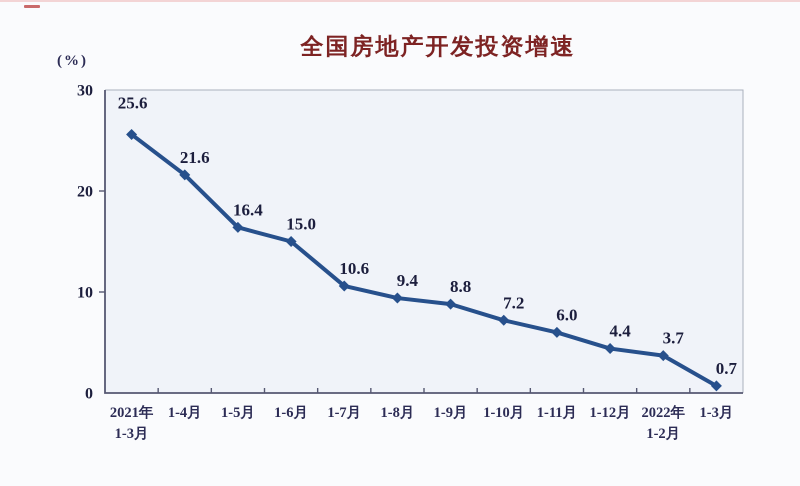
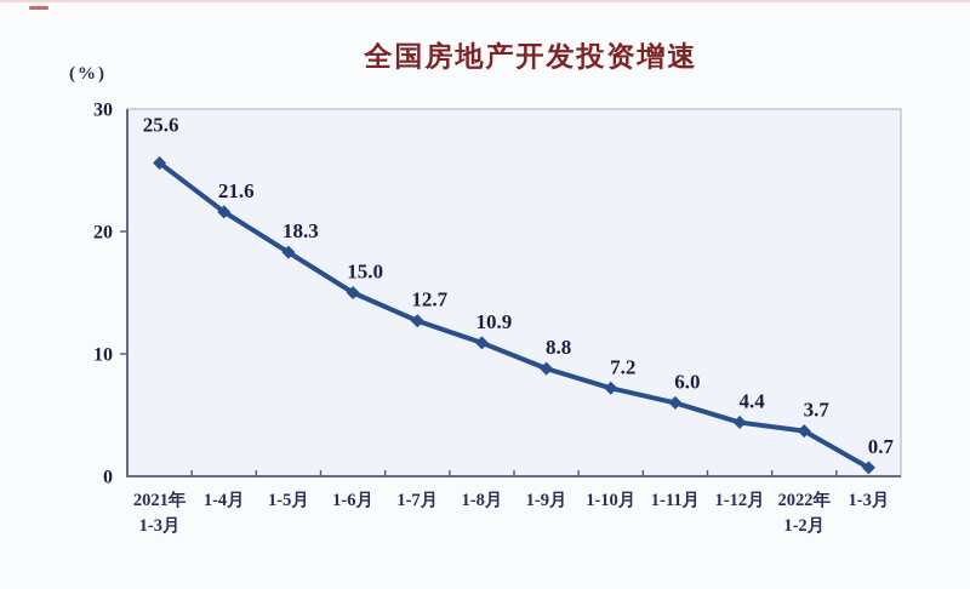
1-5月: 16.4 -> 18.3
1-7月: 10.6 -> 12.7
1-8月: 9.4 -> 10.9
